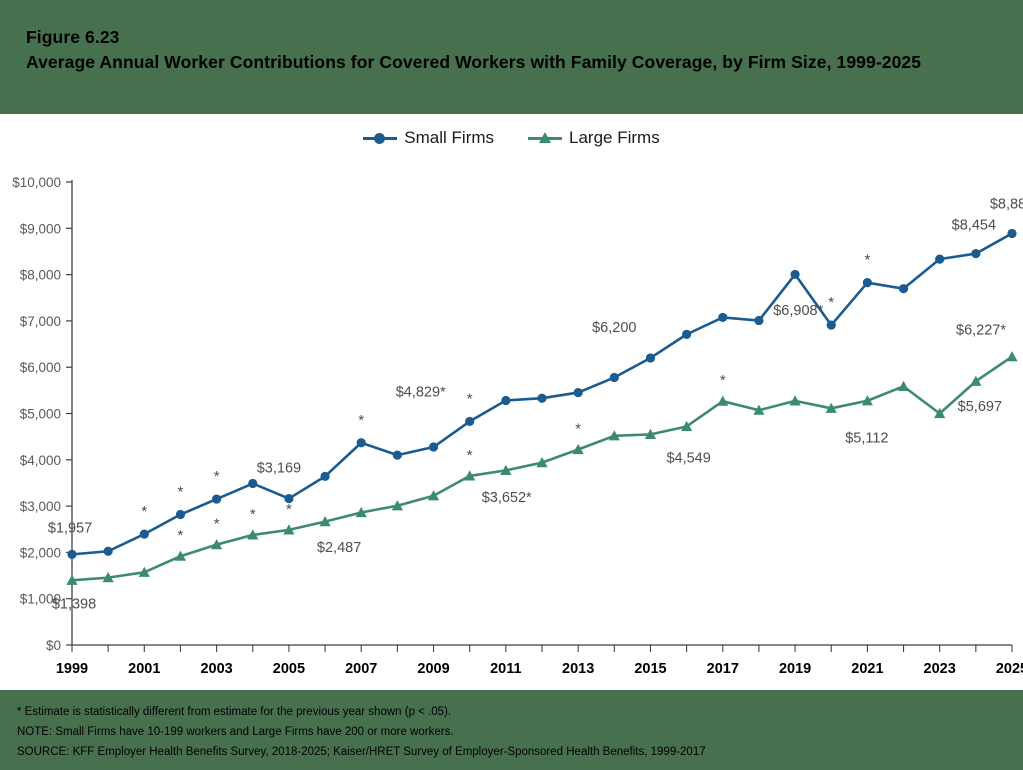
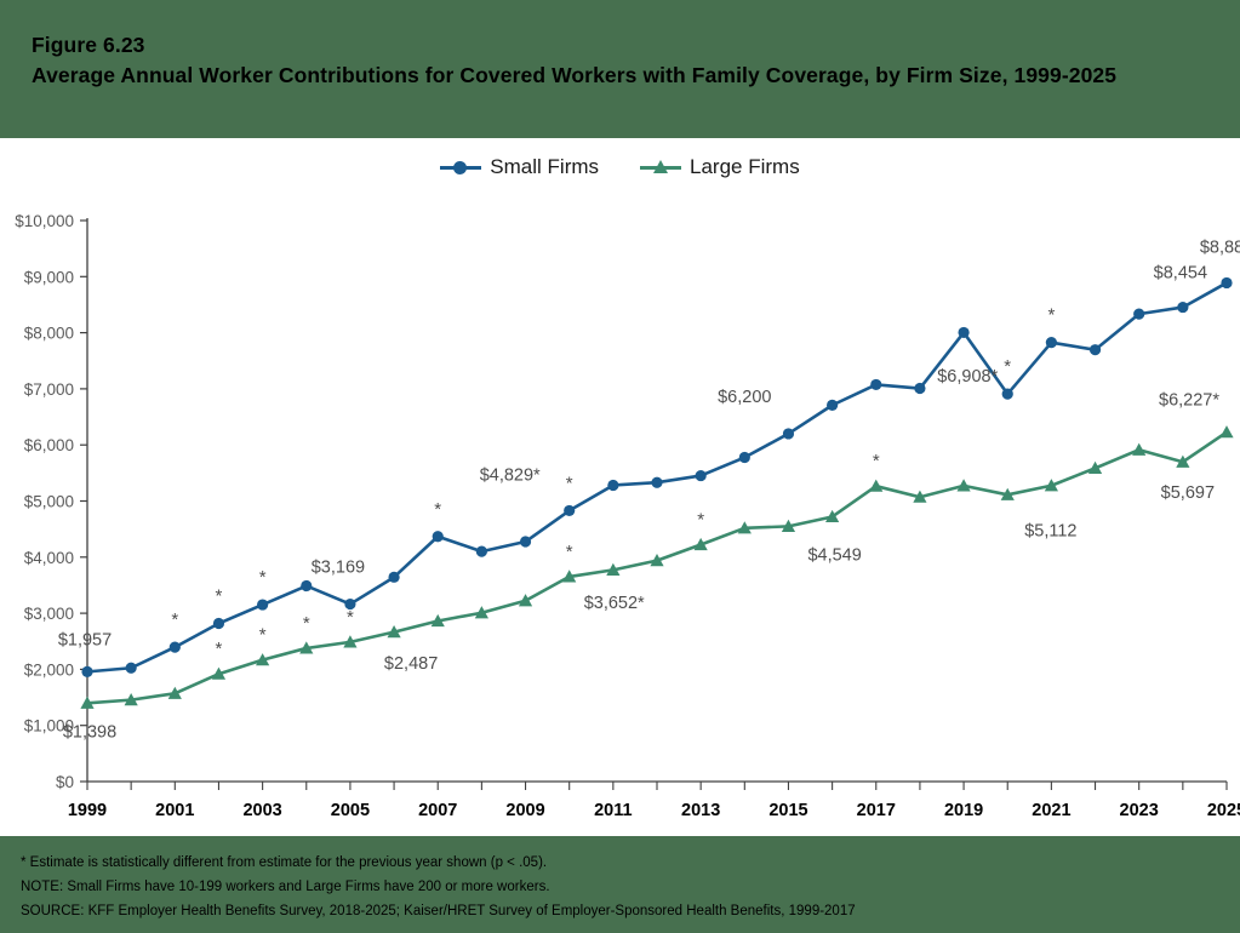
Large Firms/2023: $5000 -> $5900
